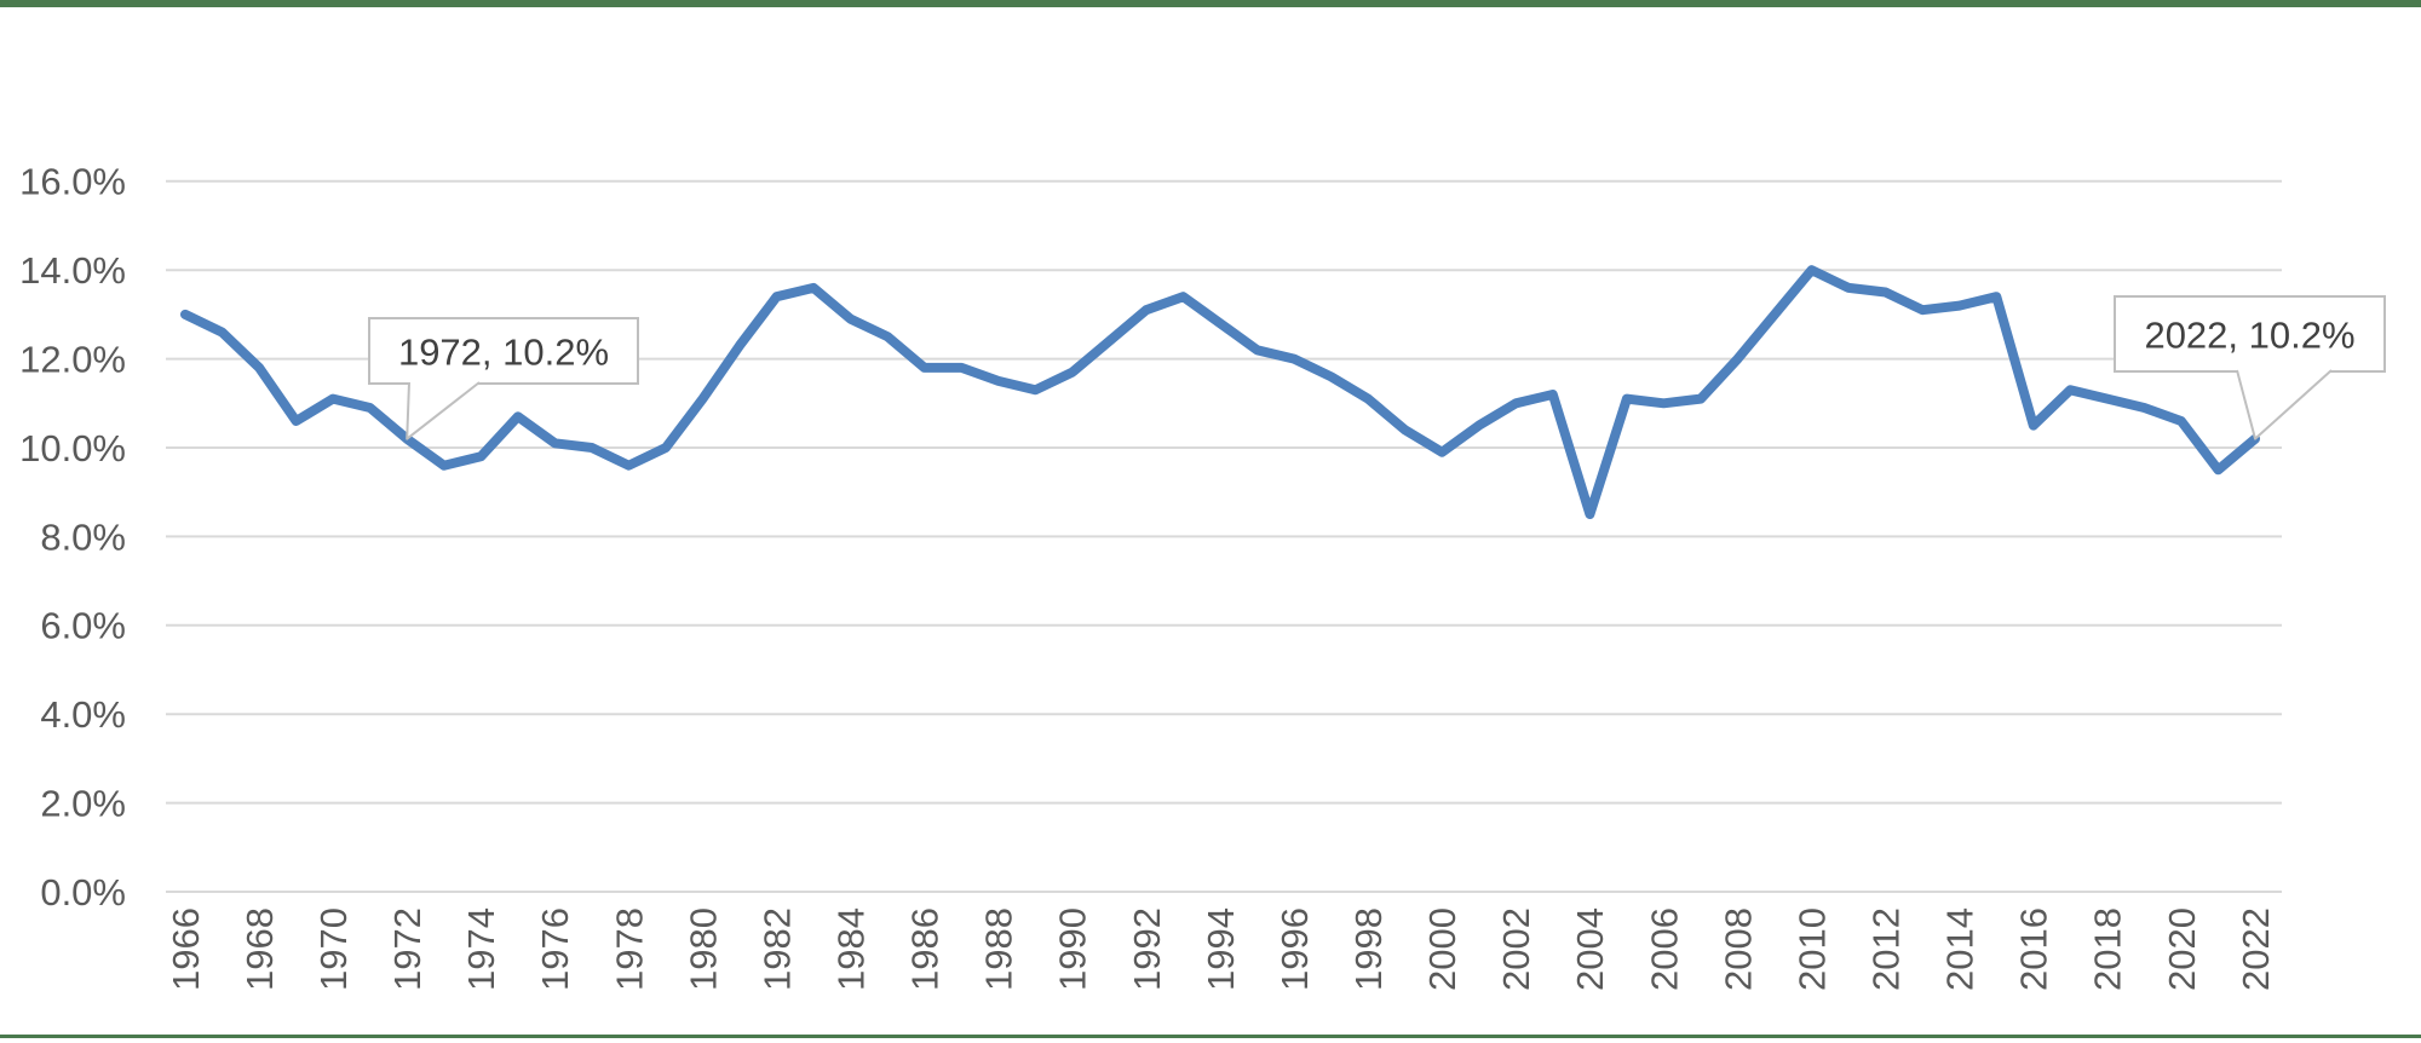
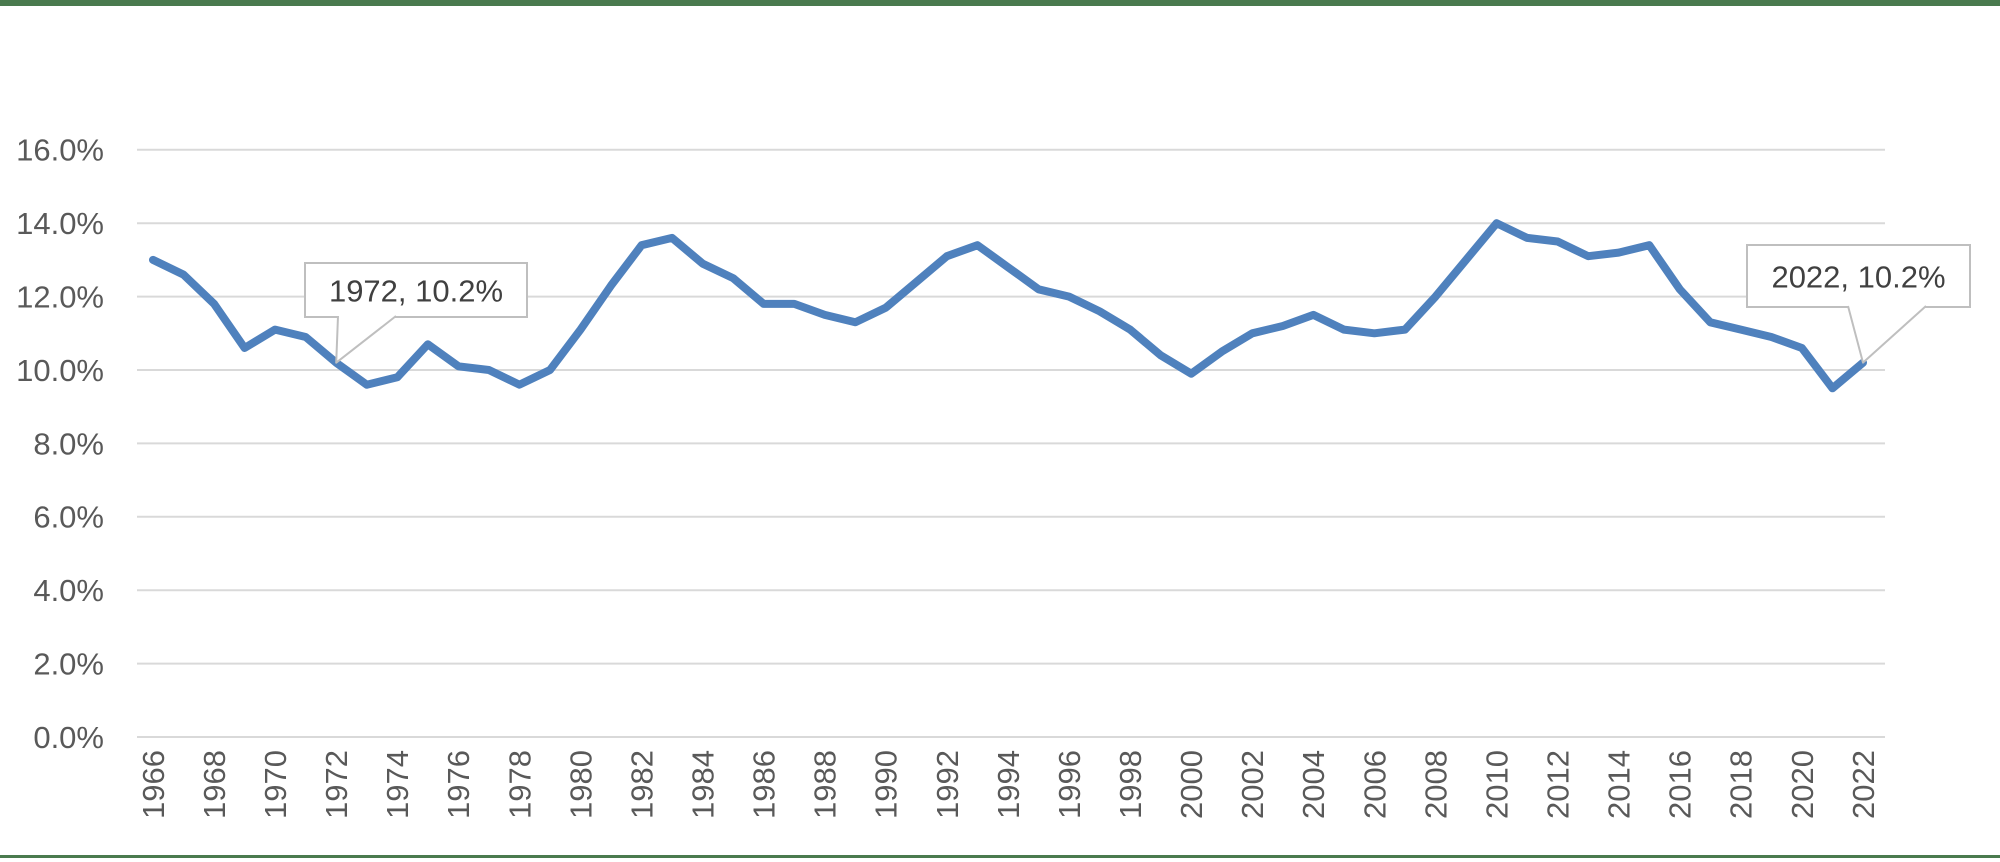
2004: 8.5% -> 11.5%
2016: 10.5% -> 12.2%
